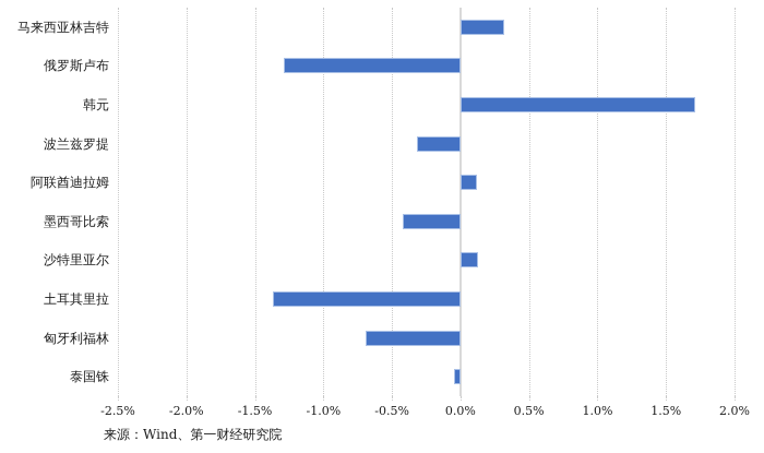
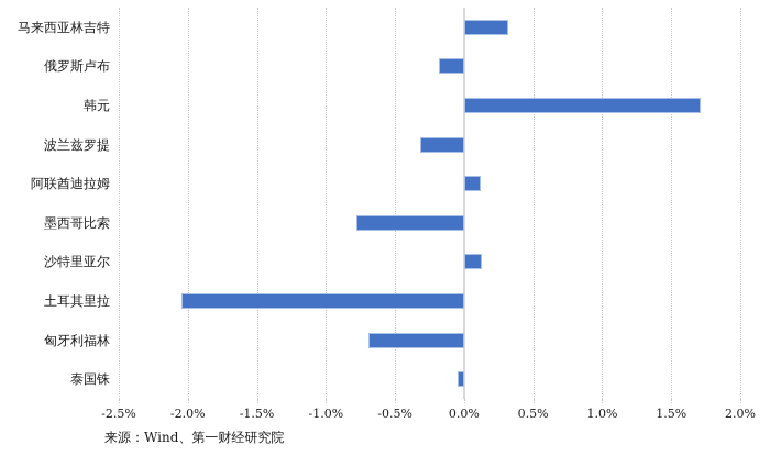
俄罗斯卢布: -1.29% -> -0.18%
墨西哥比索: -0.42% -> -0.78%
土耳其里拉: -1.37% -> -2.05%
